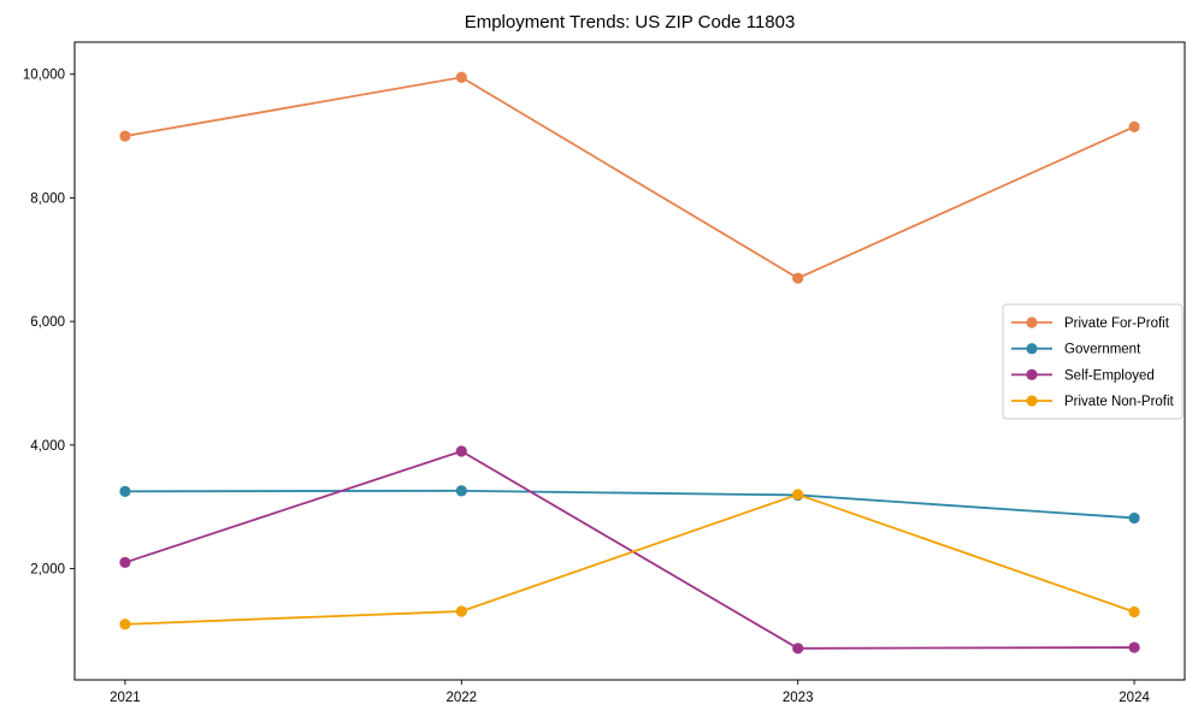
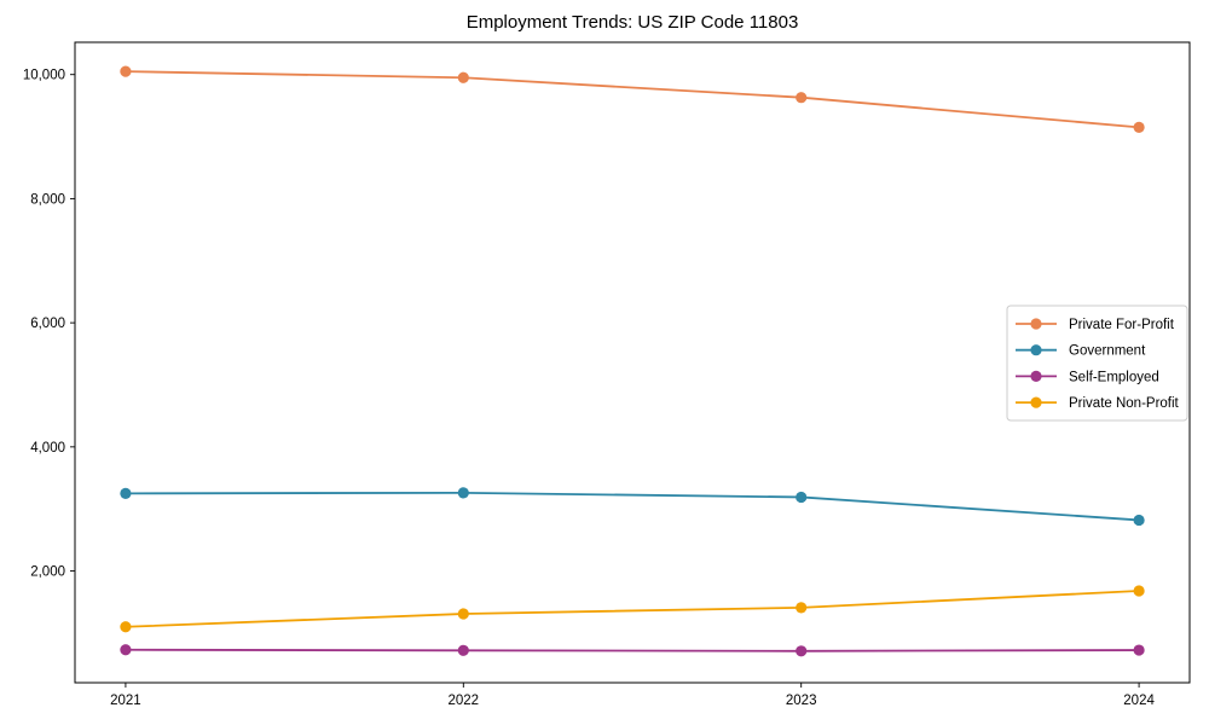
Private For-Profit/2021: 9000 -> 10000
Self-Employed/2021: 2100 -> 700
Self-Employed/2022: 3900 -> 700
Private For-Profit/2023: 6700 -> 9600
Private Non-Profit/2023: 3200 -> 1400
Private Non-Profit/2024: 1300 -> 1700
